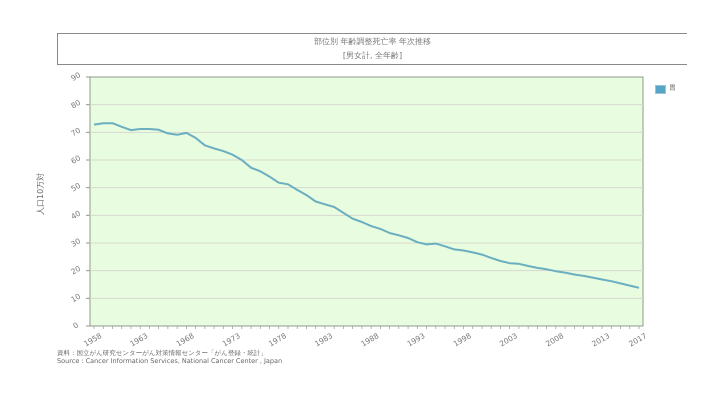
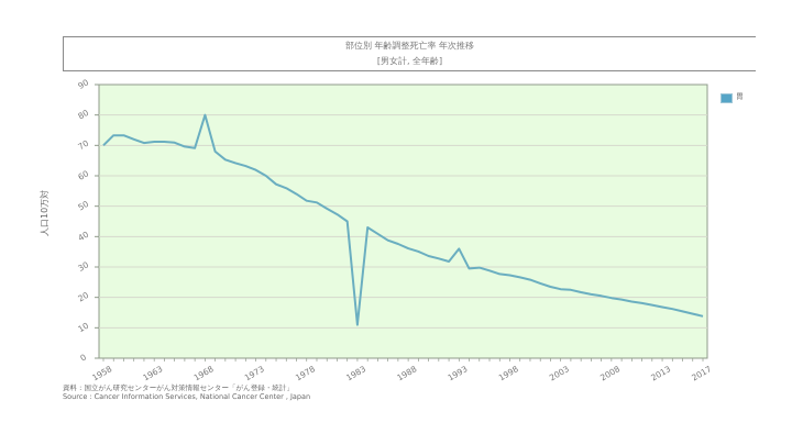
1958: 73 -> 70
1968: 70 -> 80
1983: 44 -> 11
1993: 30 -> 36
